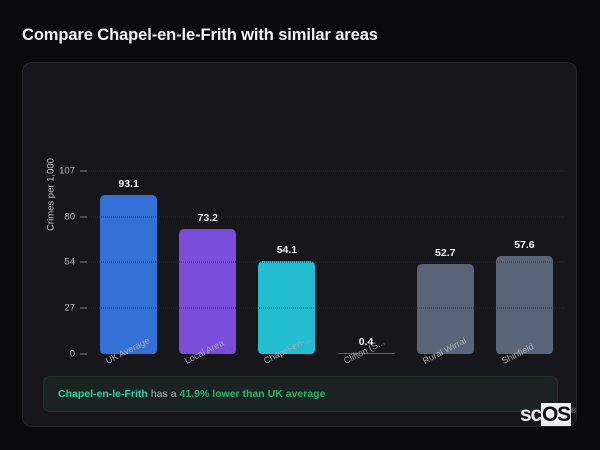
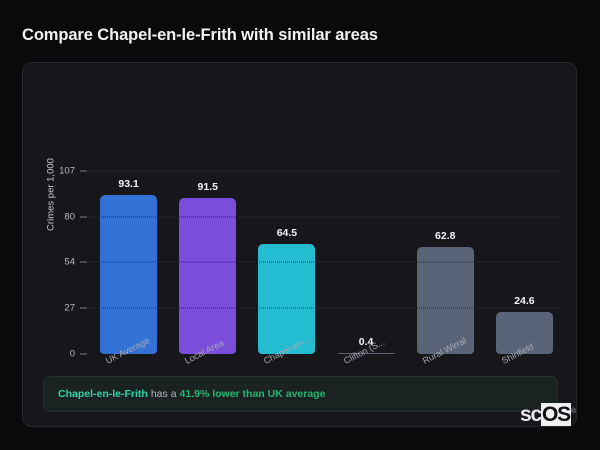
Local Area: 73.2 -> 91.5
Chapel-en-...: 54.1 -> 64.5
Rural Wirral: 52.7 -> 62.8
Shinfield: 57.6 -> 24.6
